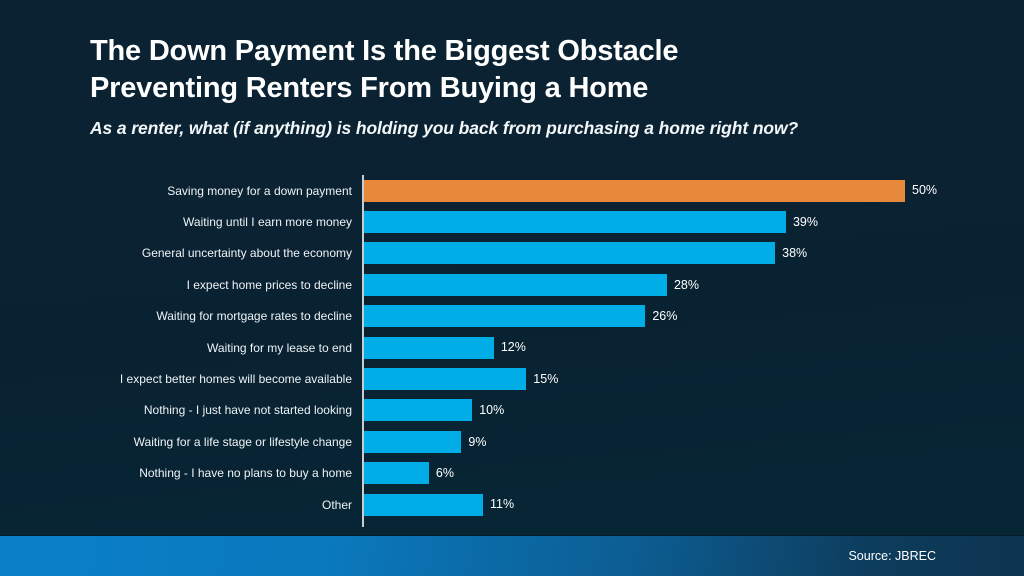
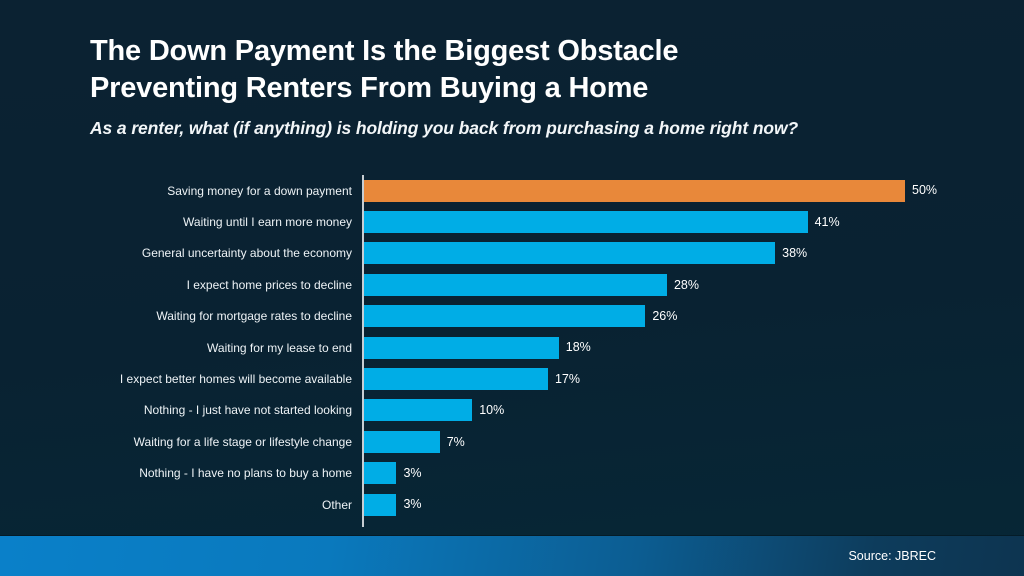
Waiting until I earn more money: 39% -> 41%
Waiting for my lease to end: 12% -> 18%
I expect better homes will become available: 15% -> 17%
Waiting for a life stage or lifestyle change: 9% -> 7%
Nothing - I have no plans to buy a home: 6% -> 3%
Other: 11% -> 3%
